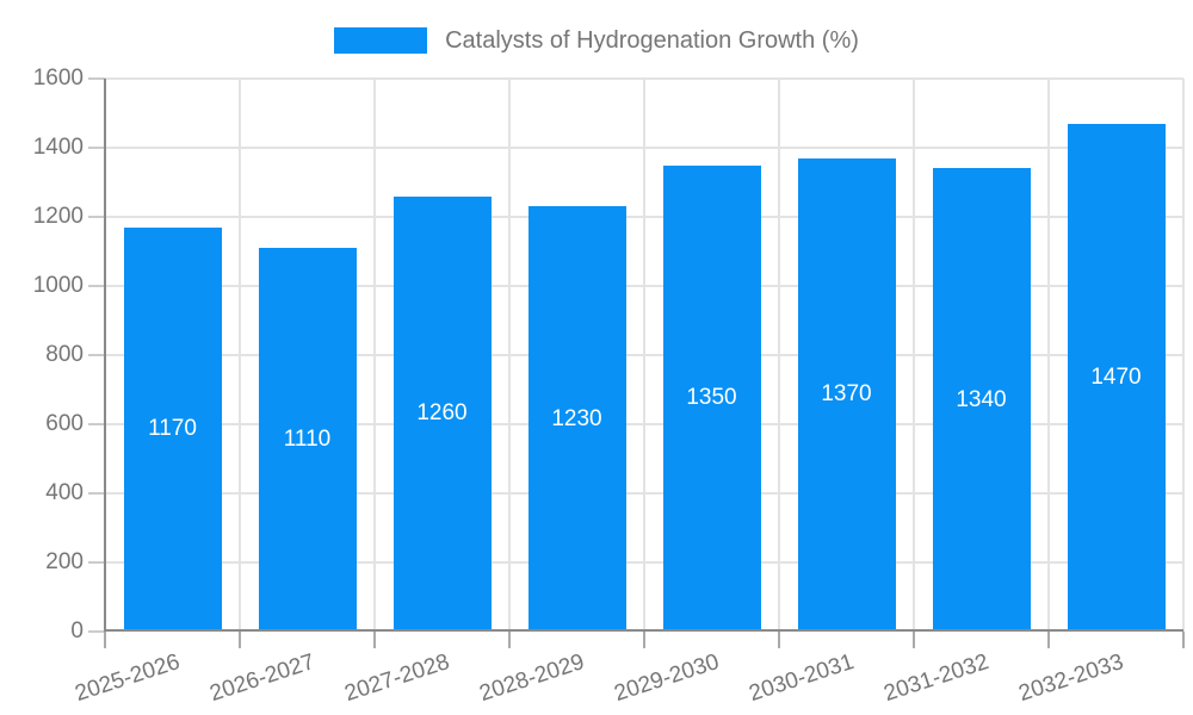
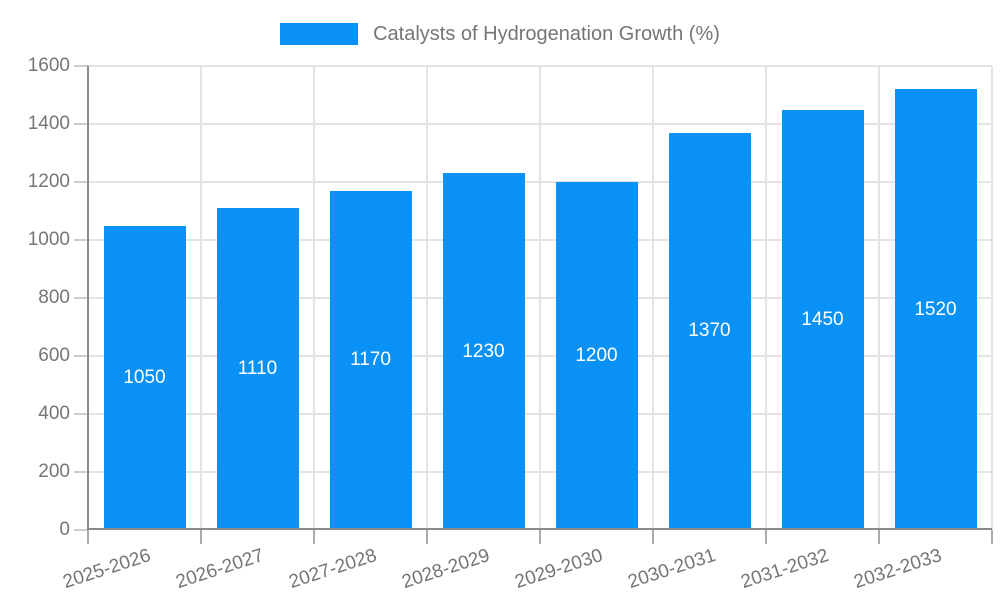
2025-2026: 1170 -> 1050
2027-2028: 1260 -> 1170
2029-2030: 1350 -> 1200
2031-2032: 1340 -> 1450
2032-2033: 1470 -> 1520
